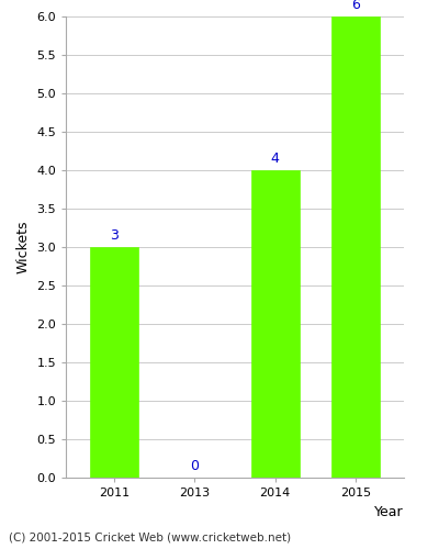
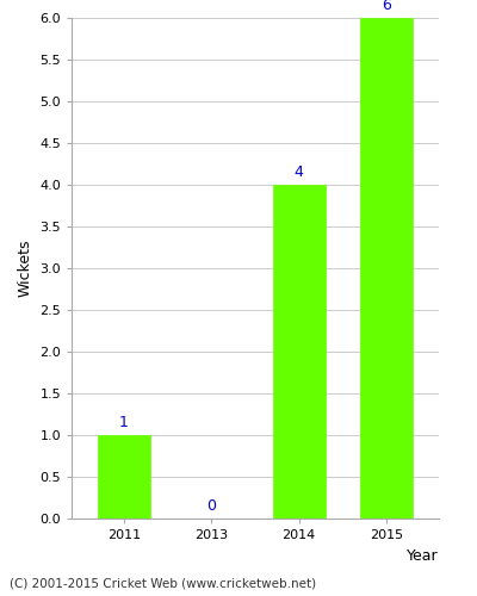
2011: 3 -> 1
